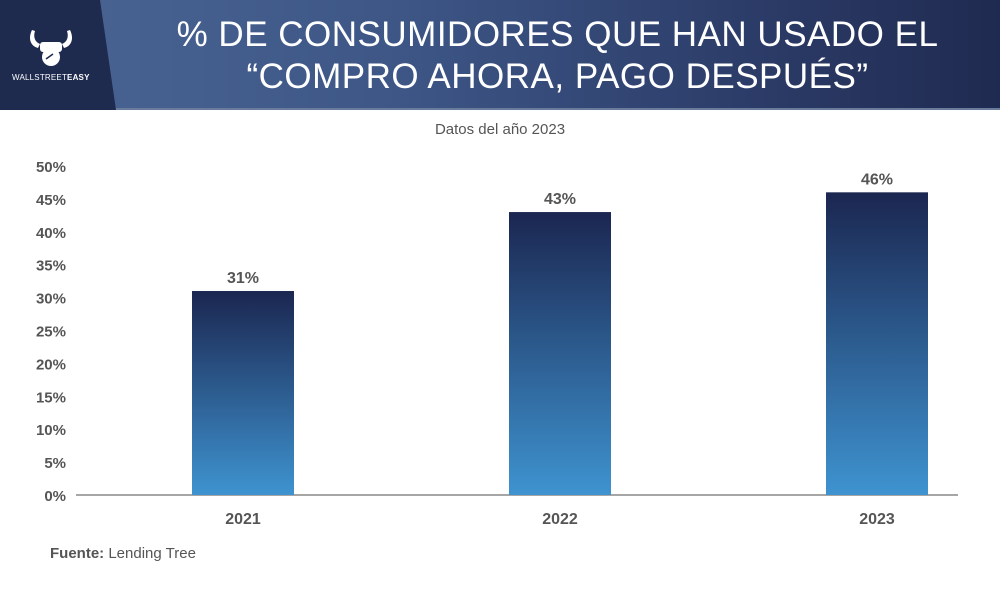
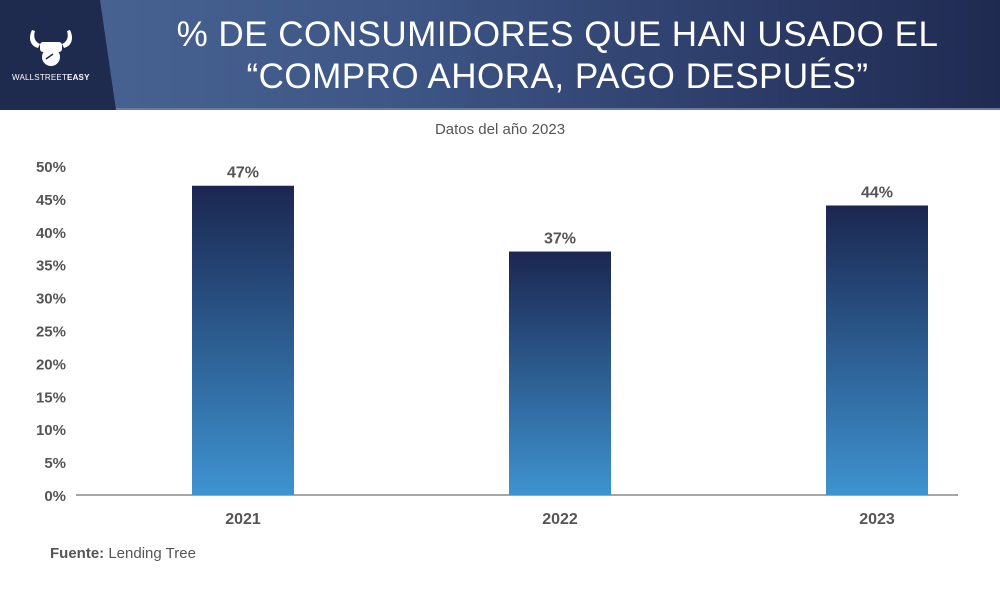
2021: 31% -> 47%
2022: 43% -> 37%
2023: 46% -> 44%
